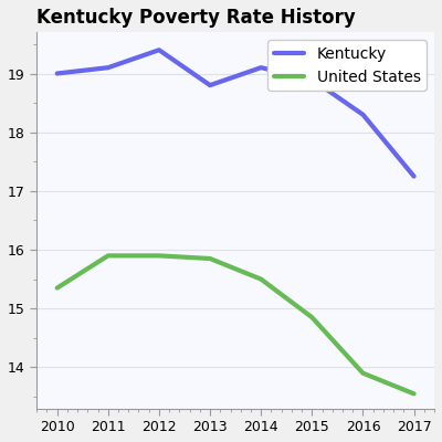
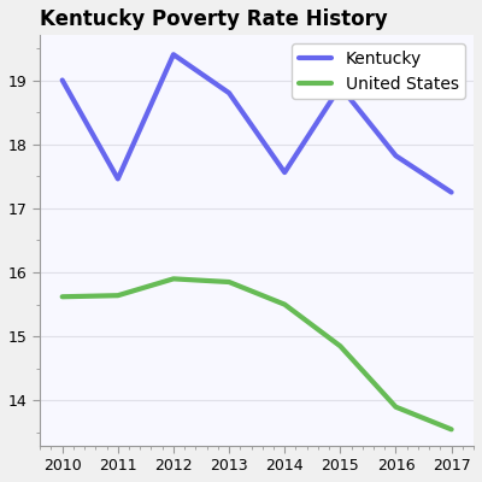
United States/2010: 15.35 -> 15.62
Kentucky/2011: 19.10 -> 17.46
United States/2011: 15.90 -> 15.64
Kentucky/2014: 19.10 -> 17.56
Kentucky/2016: 18.30 -> 17.82
